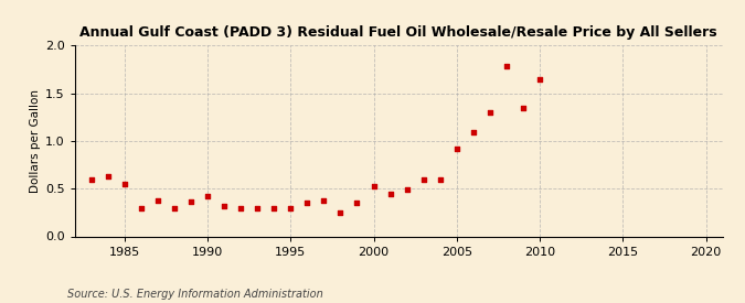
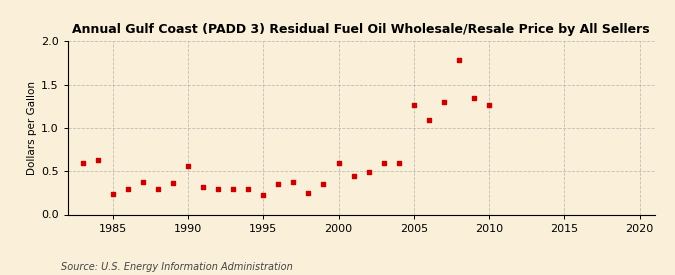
1985: 0.55 -> 0.24
1990: 0.42 -> 0.56
1995: 0.30 -> 0.22
2000: 0.52 -> 0.60
2005: 0.92 -> 1.26
2010: 1.65 -> 1.26
